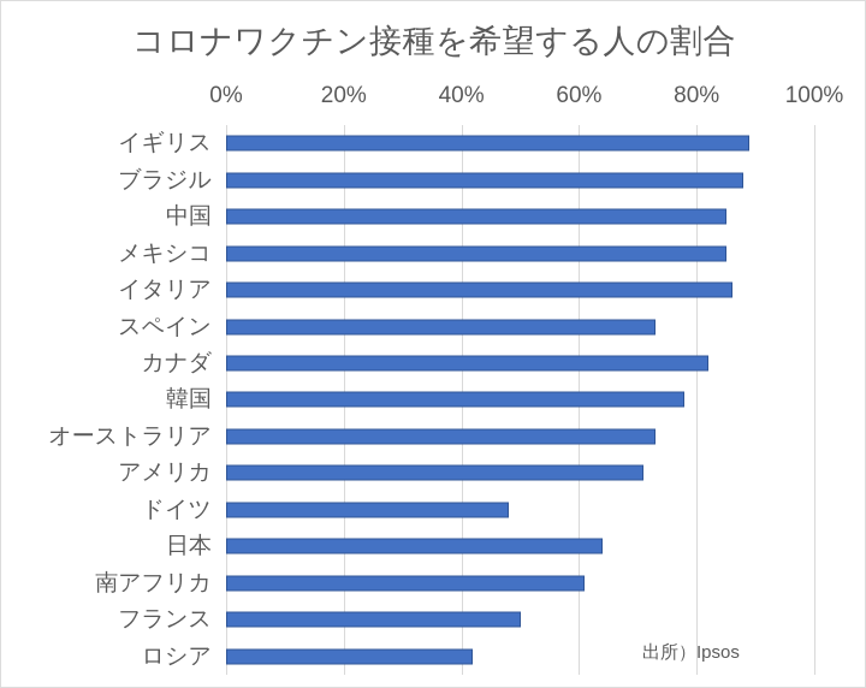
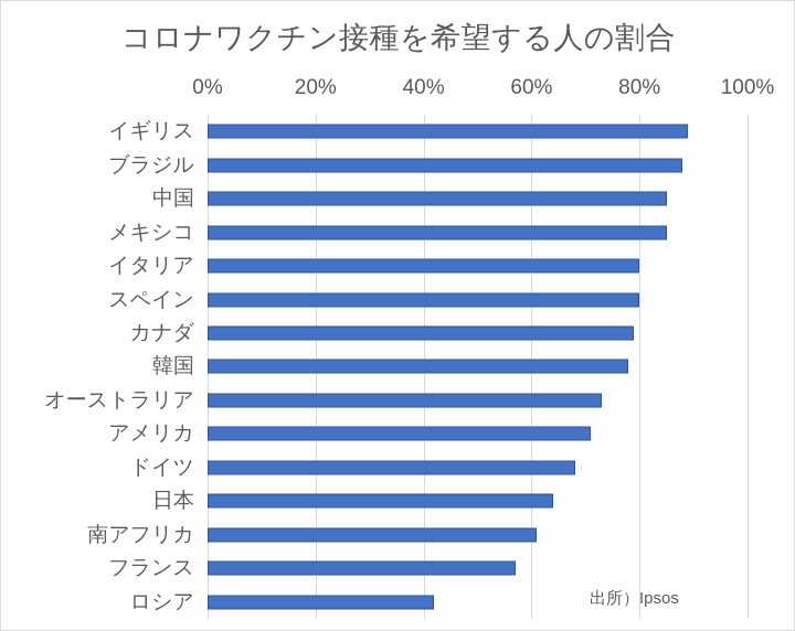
イタリア: 86% -> 80%
スペイン: 73% -> 80%
カナダ: 82% -> 79%
ドイツ: 48% -> 68%
フランス: 50% -> 57%
